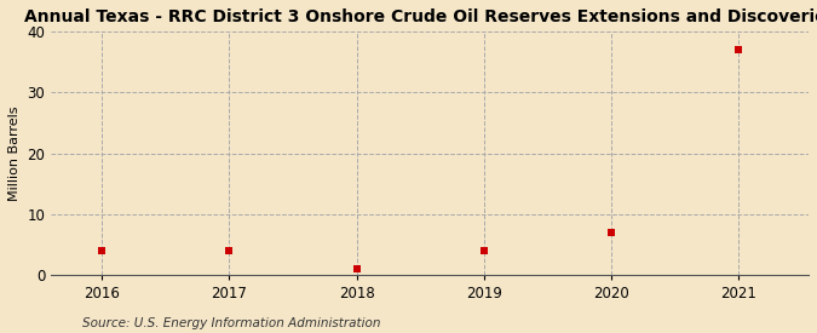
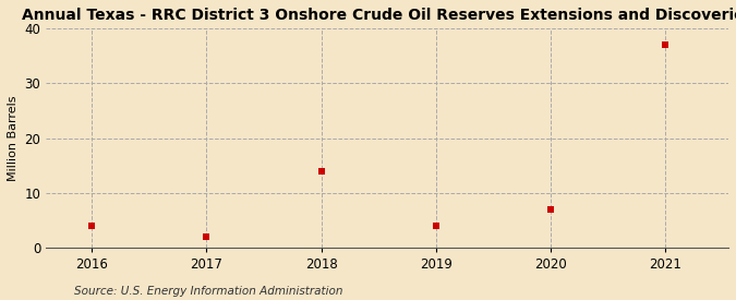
2017: 4 -> 2
2018: 1 -> 14
